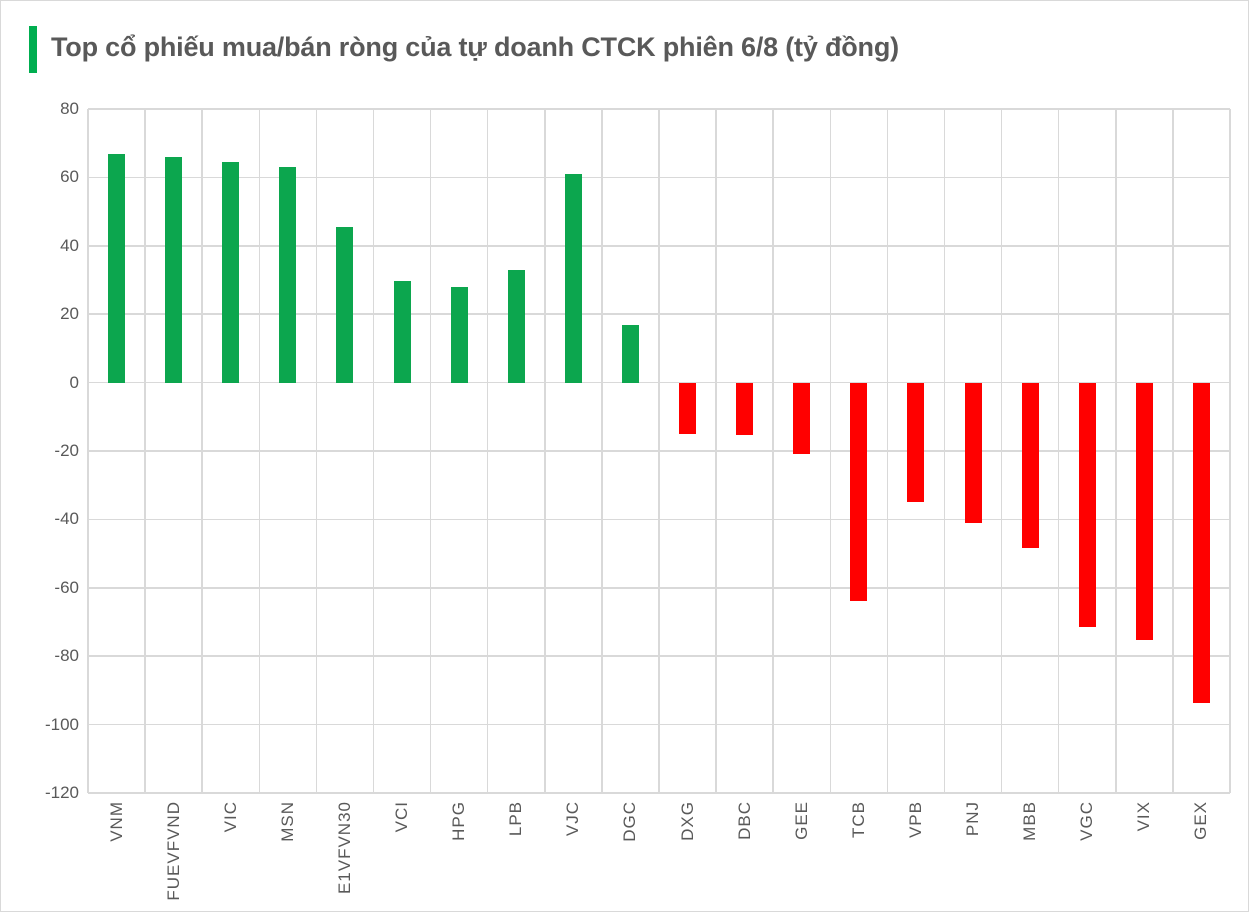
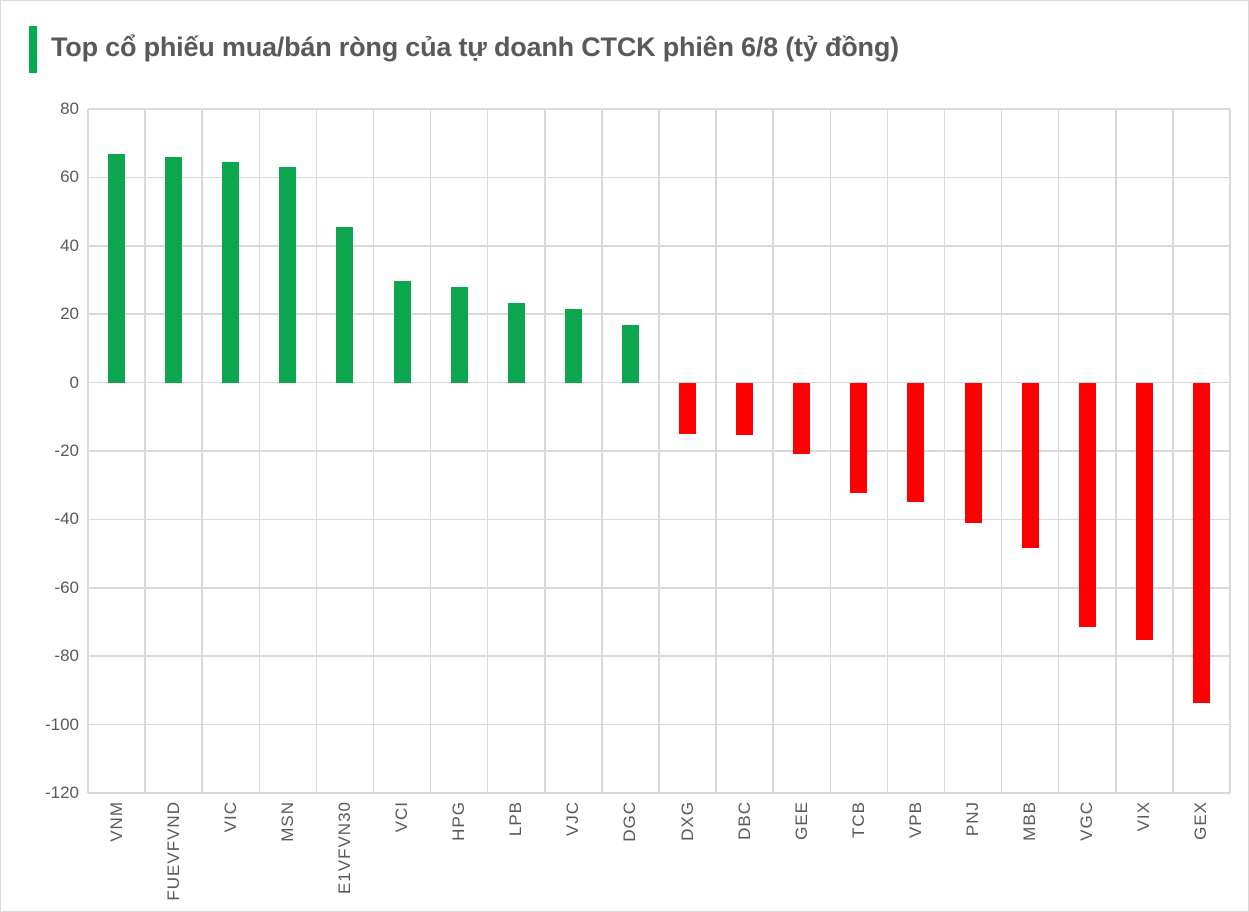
LPB: 33 -> 23
VJC: 61 -> 21
TCB: -64 -> -32
